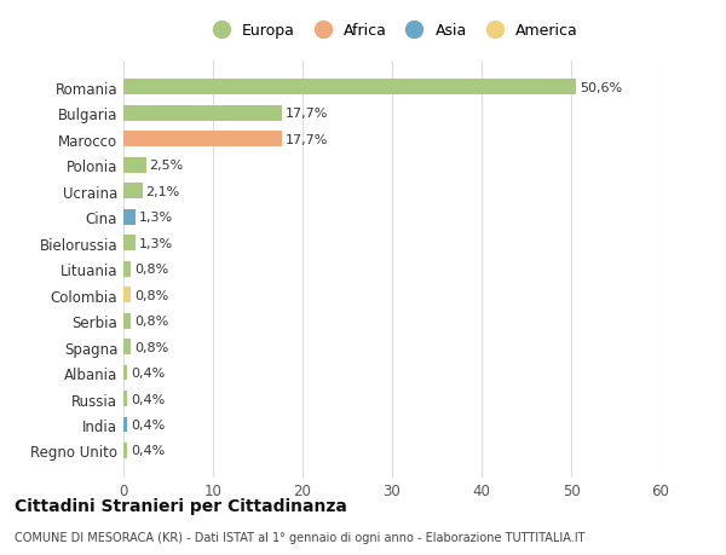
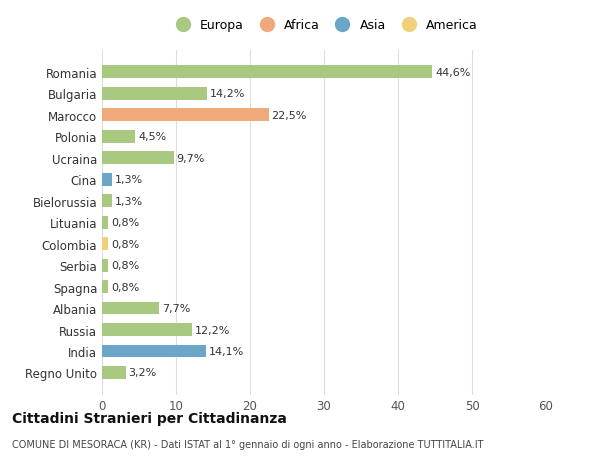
Romania: 50,6% -> 44,6%
Bulgaria: 17,7% -> 14,2%
Marocco: 17,7% -> 22,5%
Polonia: 2,5% -> 4,5%
Ucraina: 2,1% -> 9,7%
Albania: 0,4% -> 7,7%
Russia: 0,4% -> 12,2%
India: 0,4% -> 14,1%
Regno Unito: 0,4% -> 3,2%
